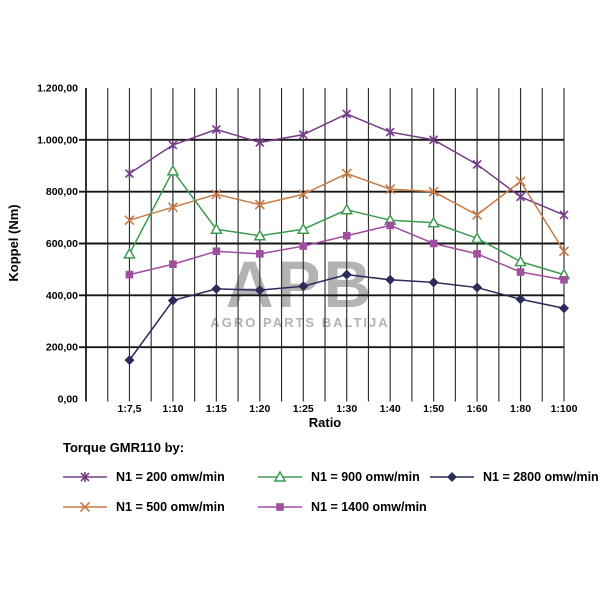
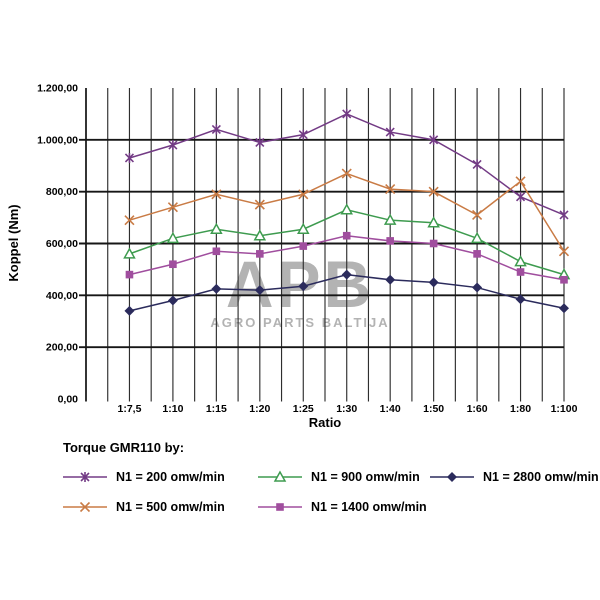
N1 = 200 omw/min/1:7,5: 870 -> 930
N1 = 2800 omw/min/1:7,5: 150 -> 340
N1 = 900 omw/min/1:10: 880 -> 620
N1 = 1400 omw/min/1:40: 670 -> 610
